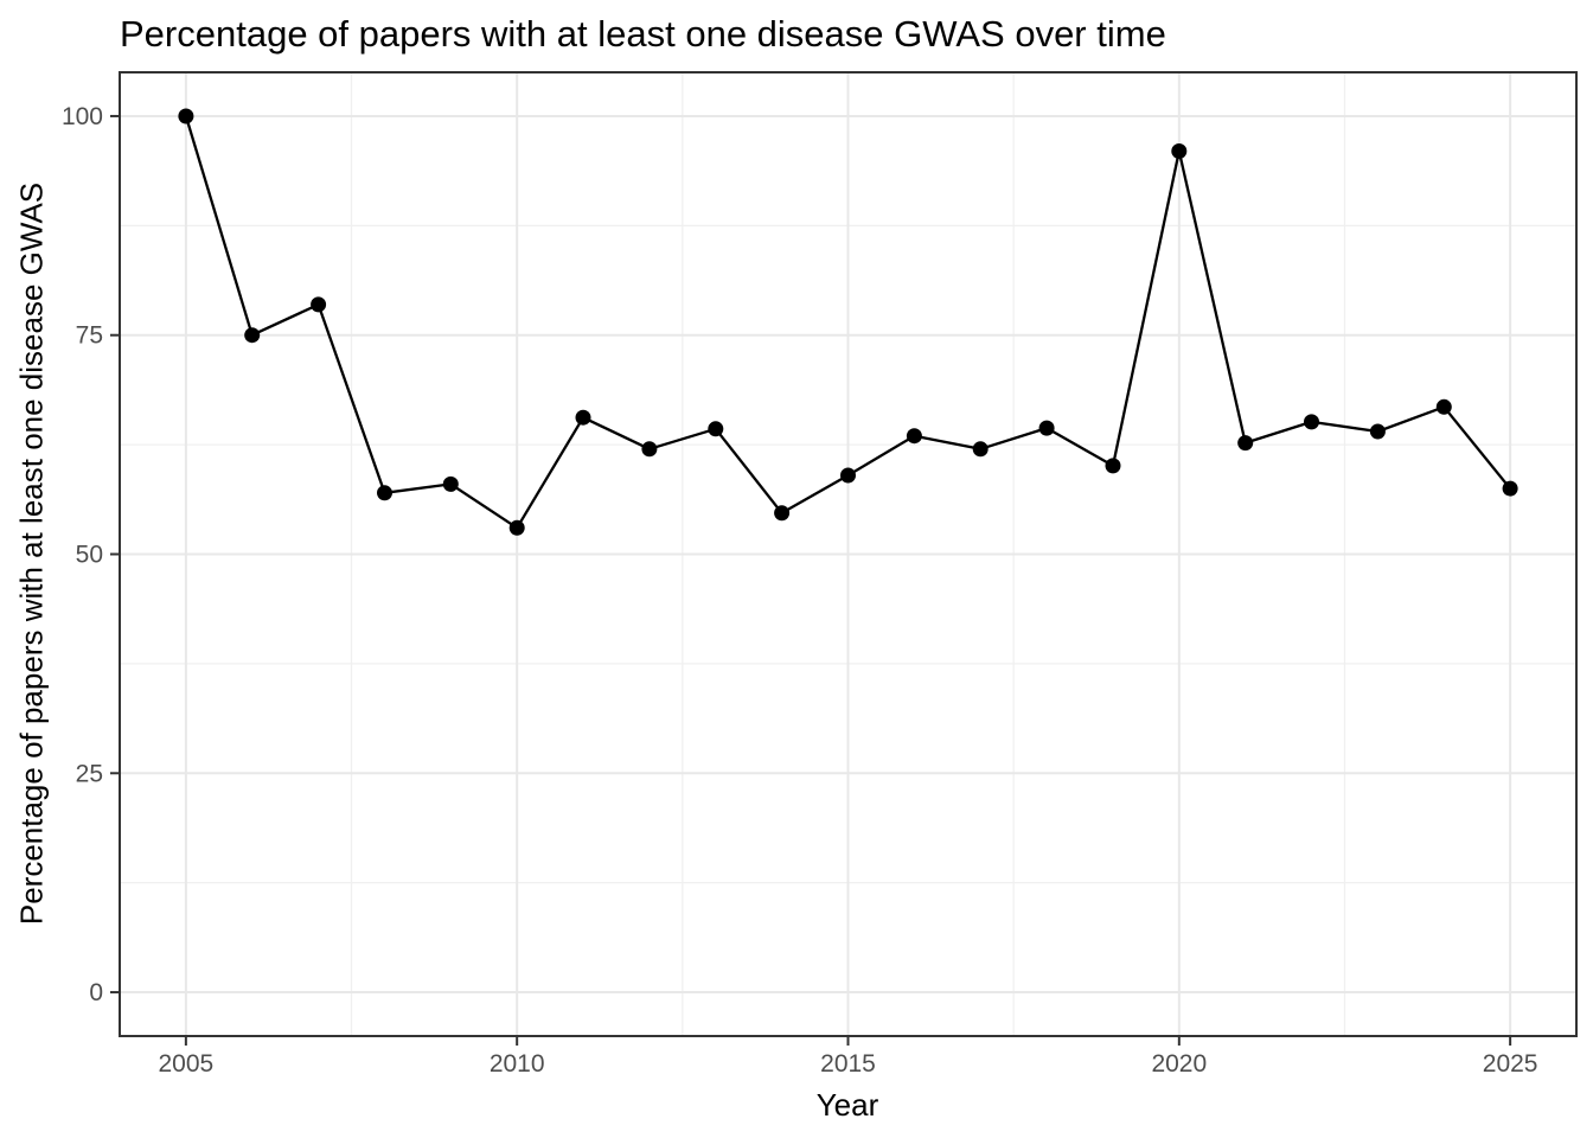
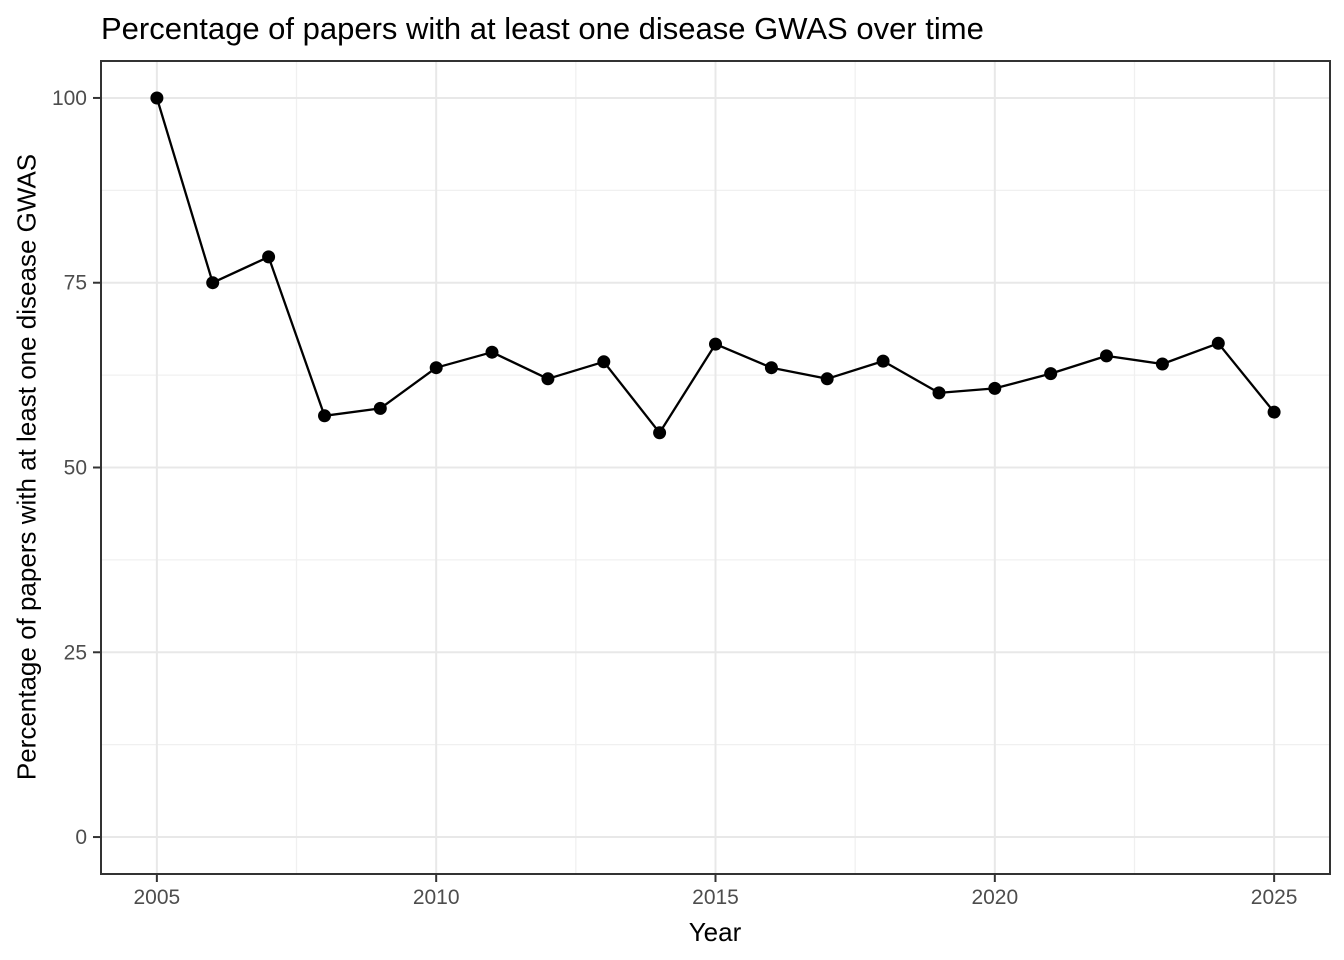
2010: 53 -> 64
2015: 59 -> 67
2020: 96 -> 61
